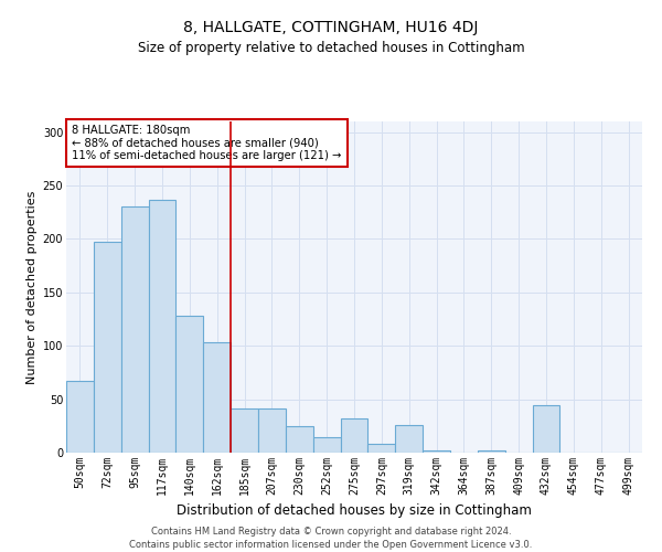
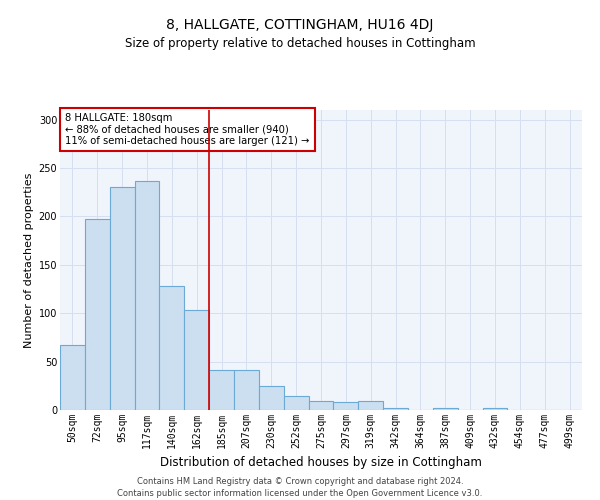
275sqm: 32 -> 9
319sqm: 26 -> 9
432sqm: 44 -> 2
